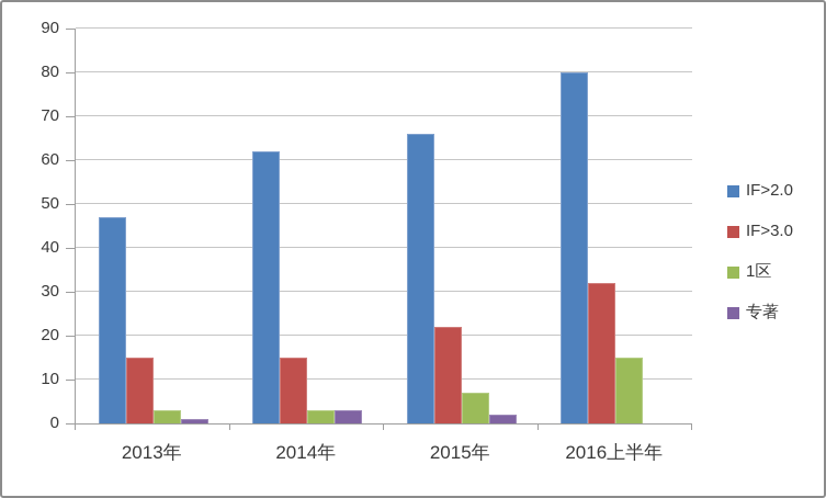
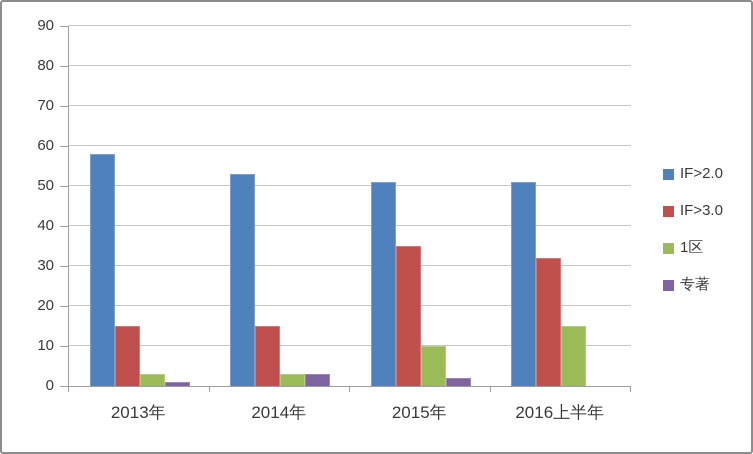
IF>2.0/2013年: 47 -> 58
IF>2.0/2014年: 62 -> 53
IF>2.0/2015年: 66 -> 51
IF>3.0/2015年: 22 -> 35
1区/2015年: 7 -> 10
IF>2.0/2016上半年: 80 -> 51
